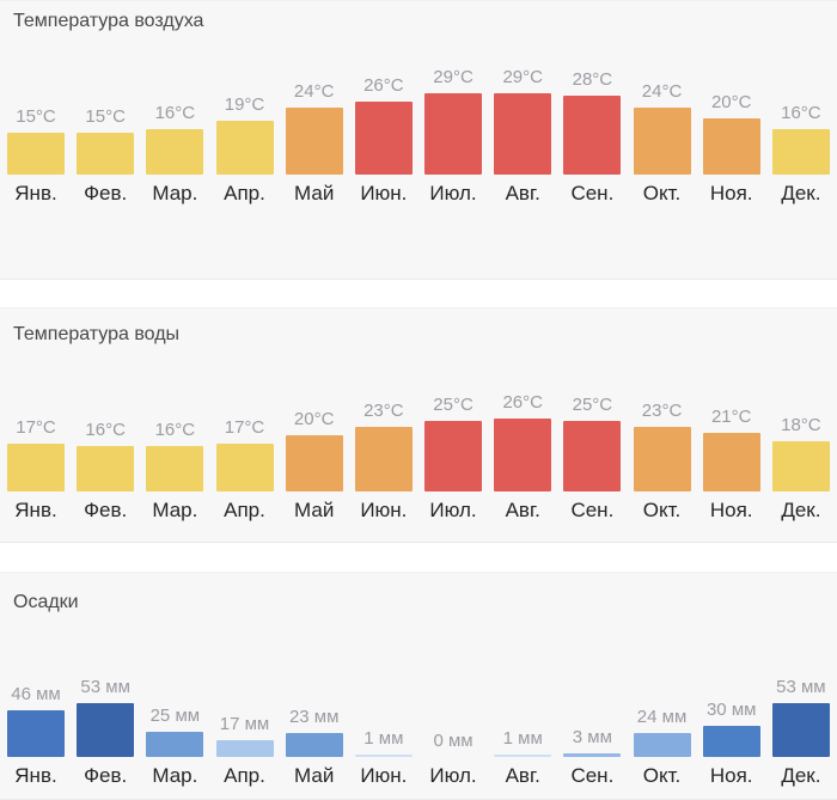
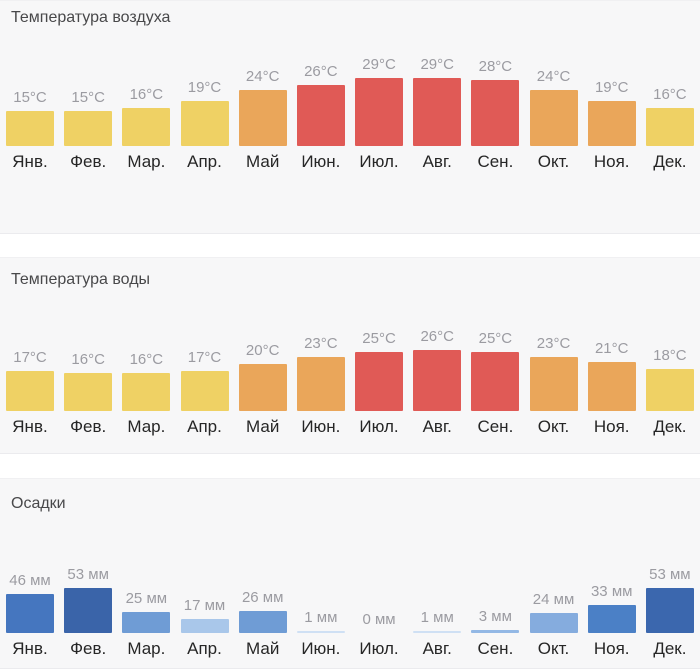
Температура воздуха/Ноя.: 20°C -> 19°C
Осадки/Май: 23 -> 26
Осадки/Ноя.: 30 -> 33
